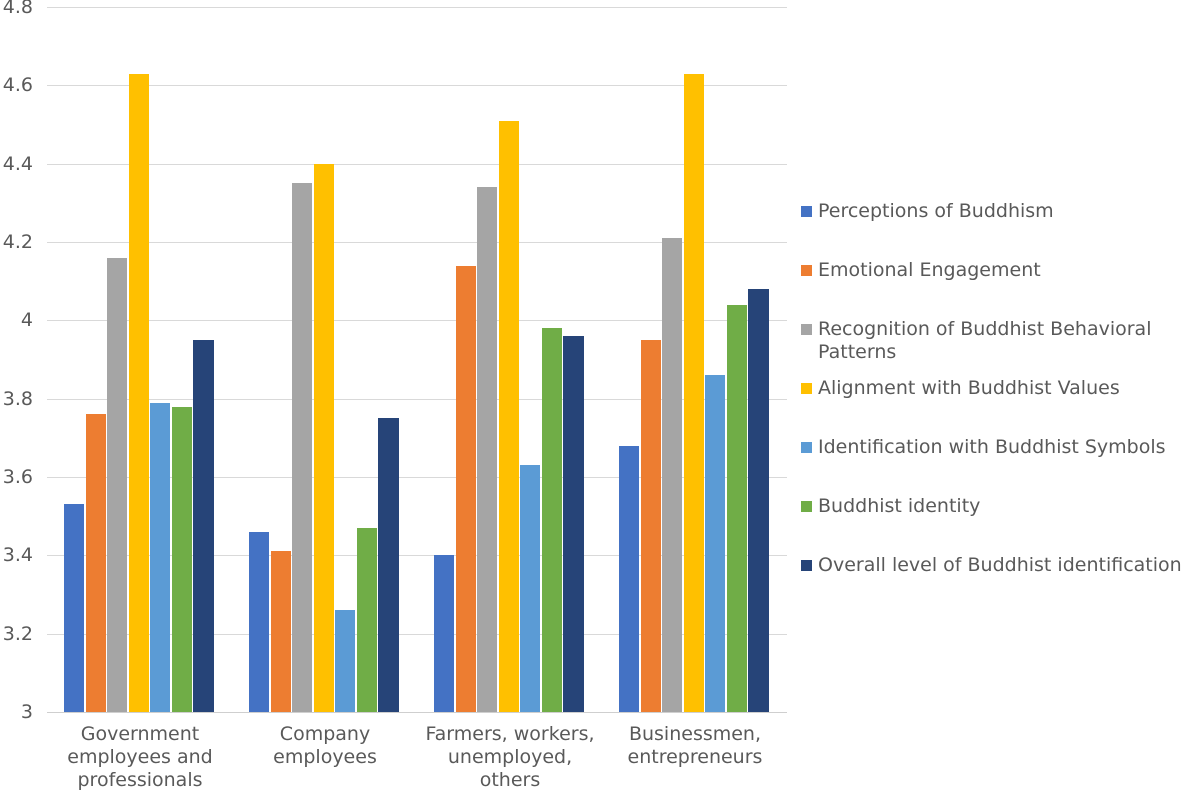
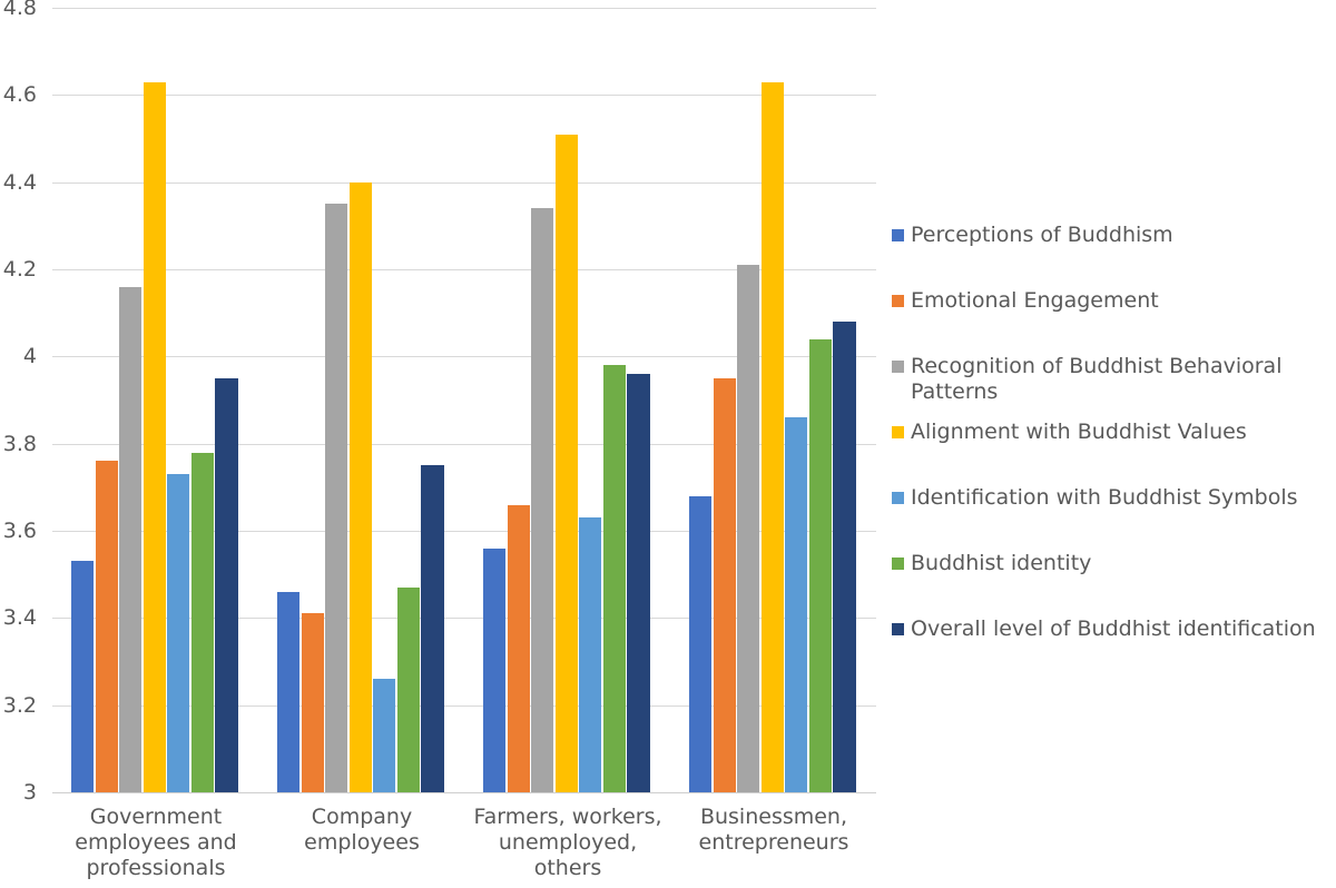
Identification with Buddhist Symbols/Government employees and professionals: 3.79 -> 3.73
Perceptions of Buddhism/Farmers, workers, unemployed, others: 3.40 -> 3.56
Emotional Engagement/Farmers, workers, unemployed, others: 4.14 -> 3.66
